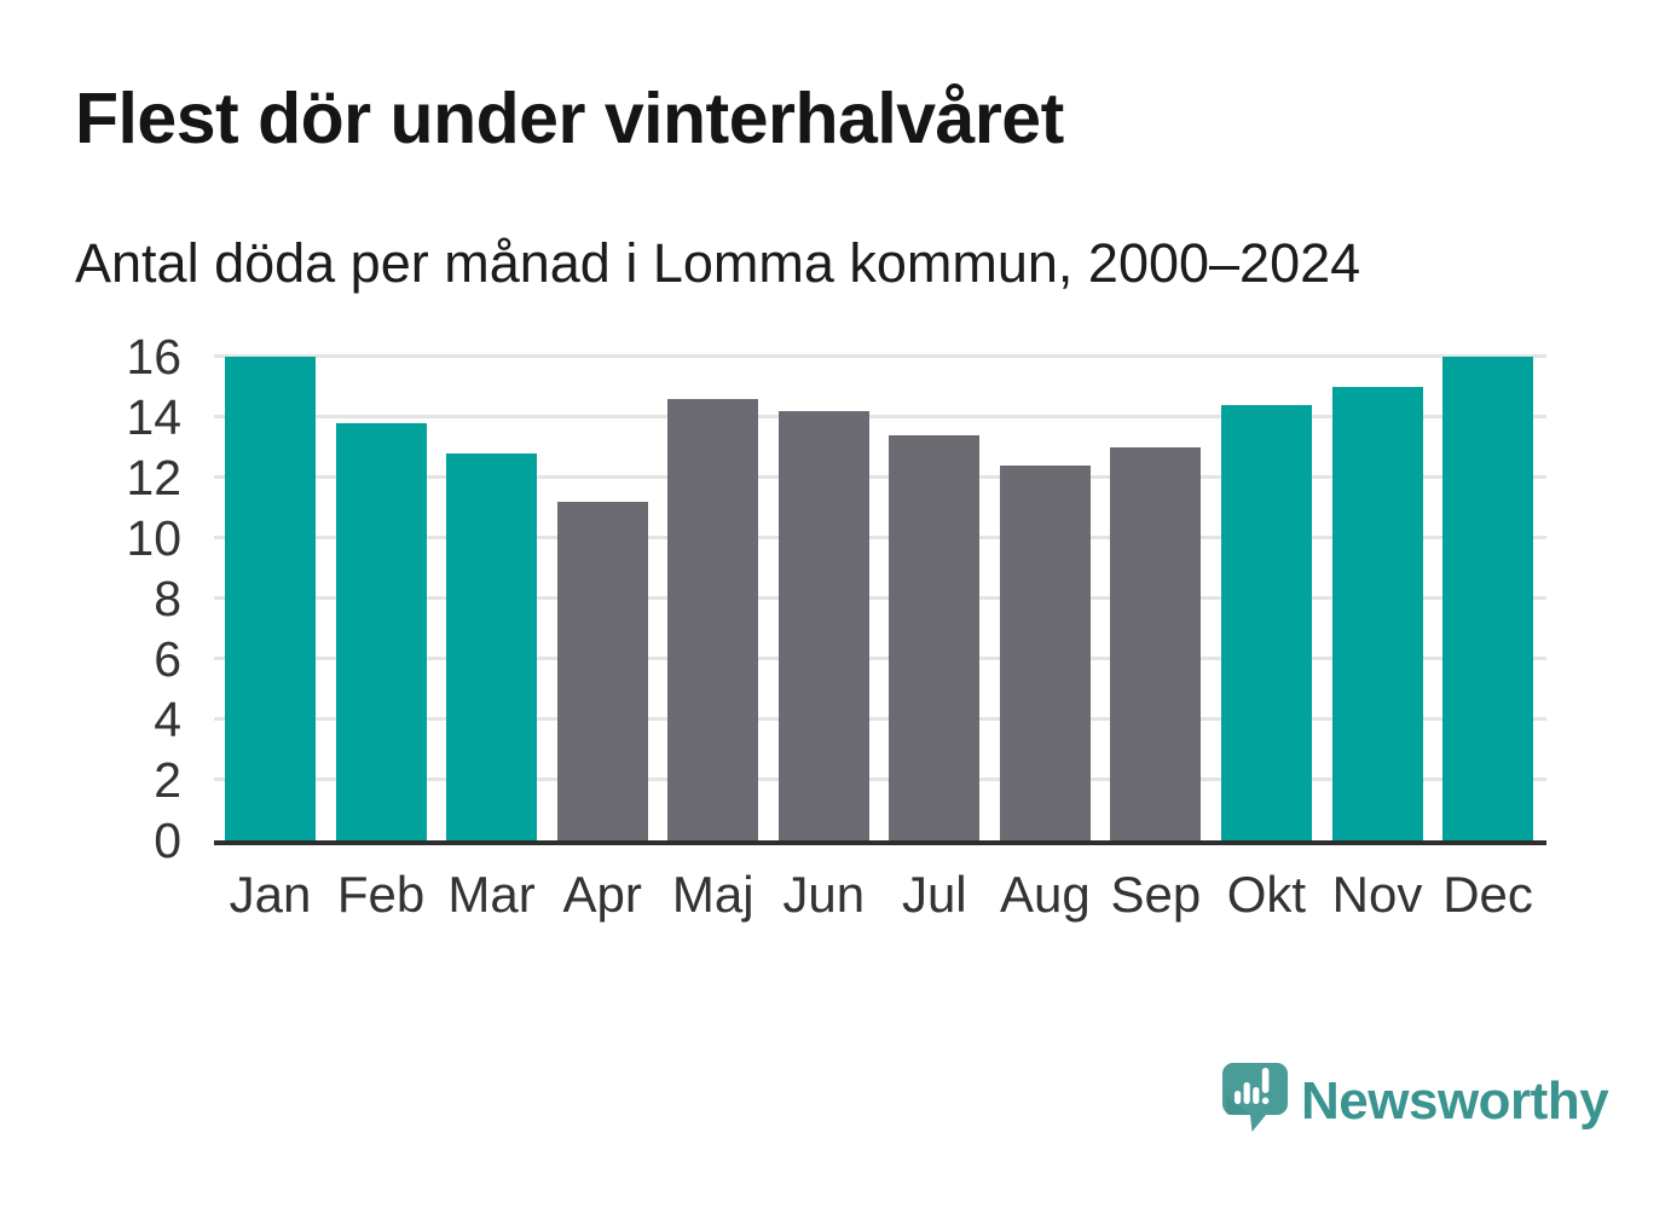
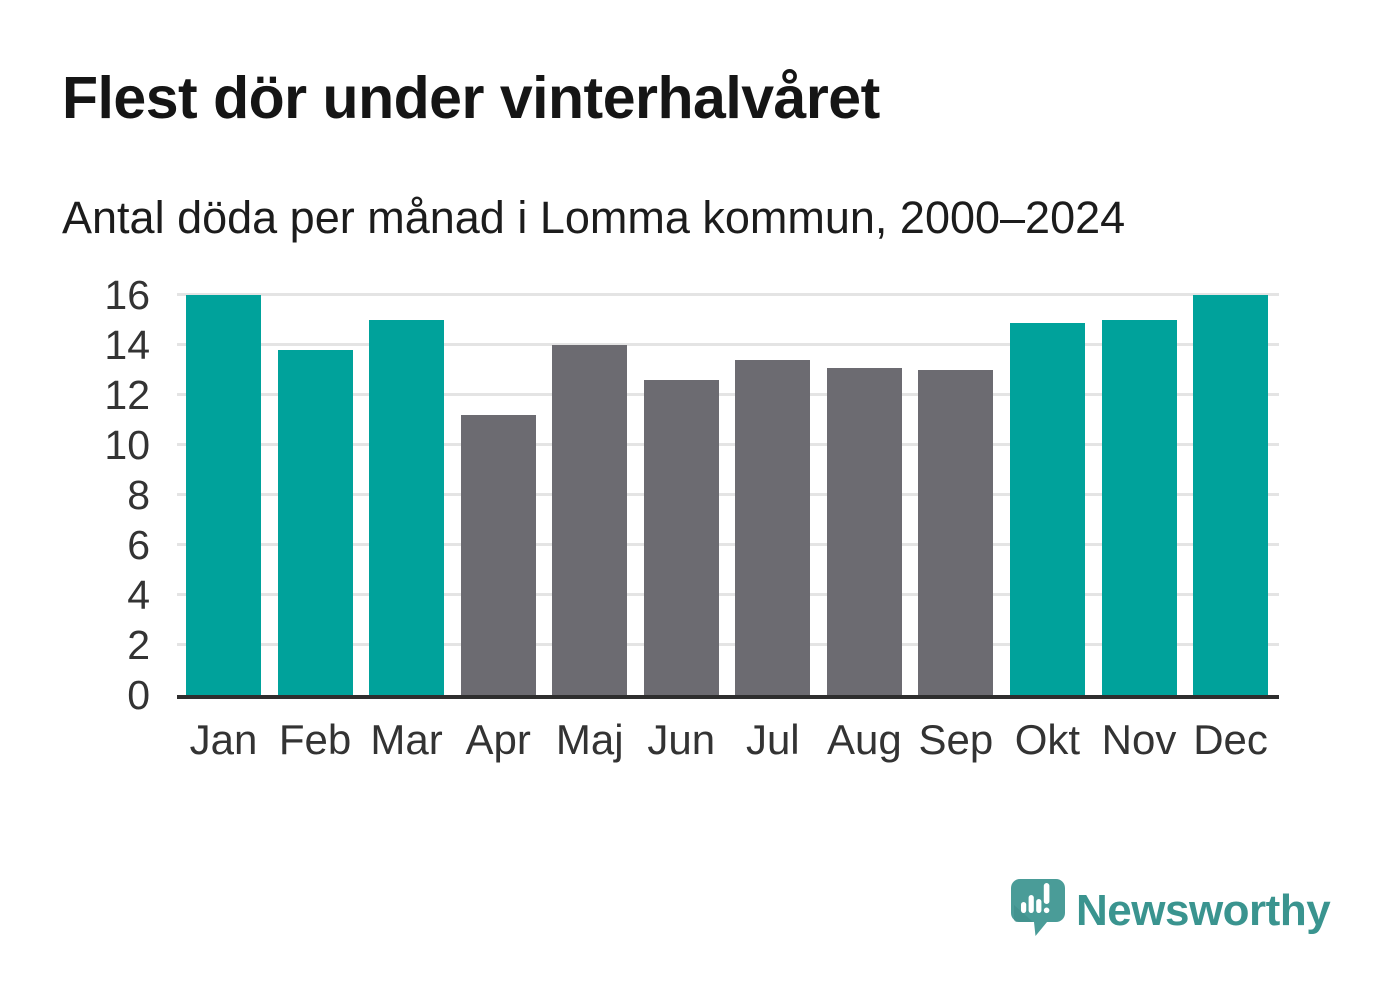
Mar: 12.8 -> 15.0
Maj: 14.6 -> 14.0
Jun: 14.2 -> 12.6
Aug: 12.4 -> 13.1
Okt: 14.4 -> 14.9
